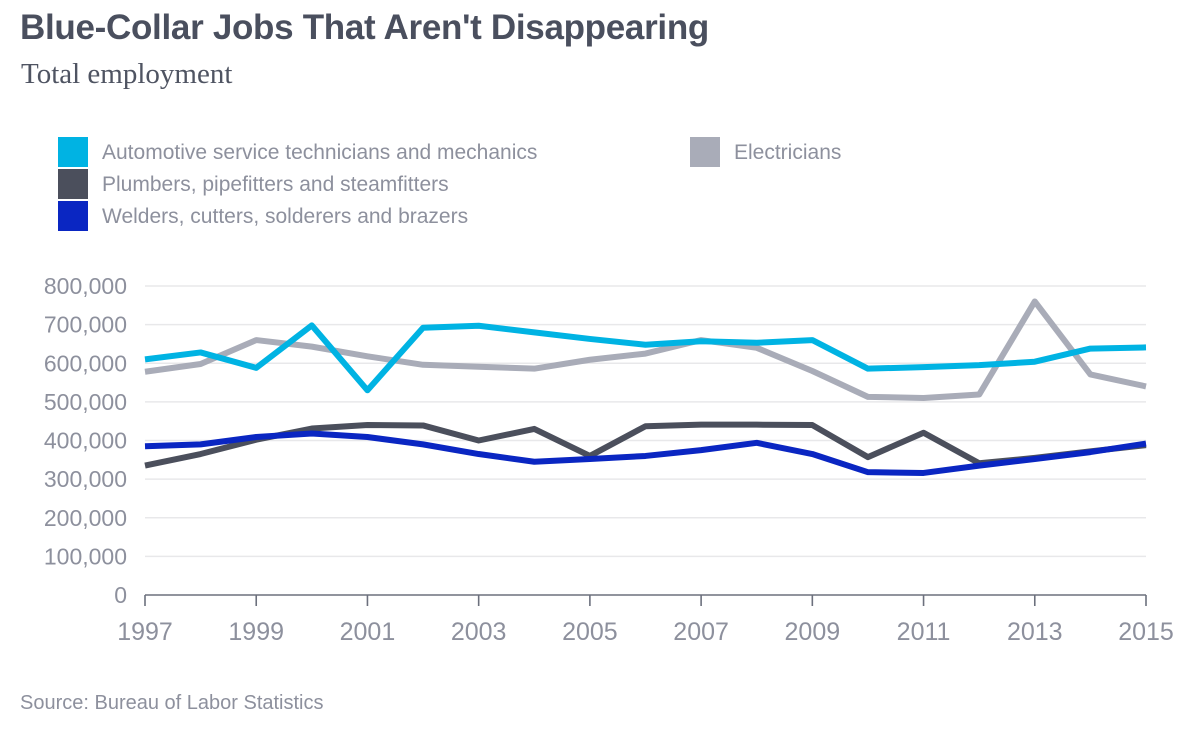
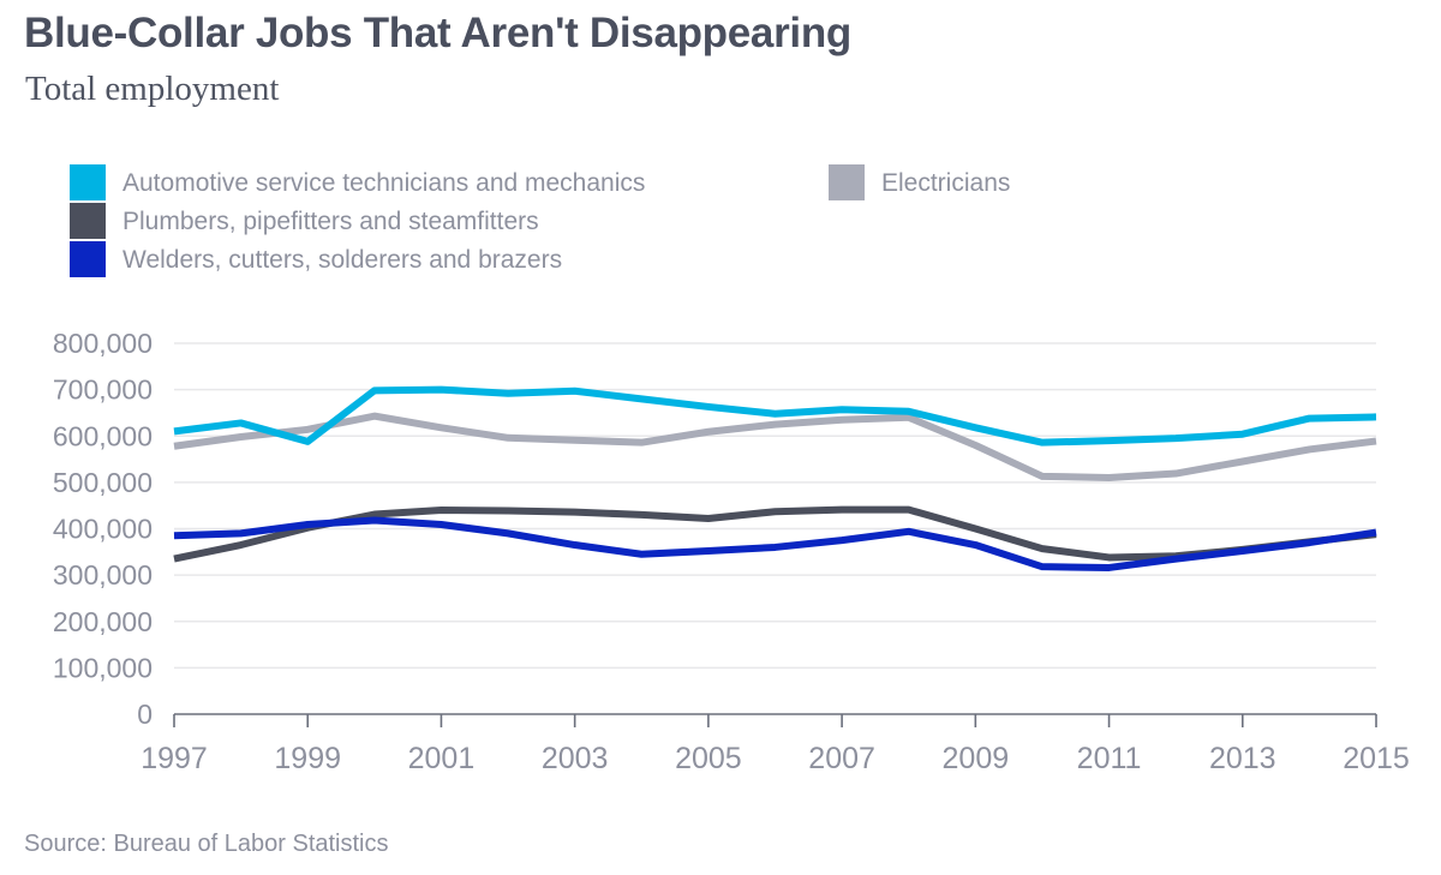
Electricians/1999: 660000 -> 610000
Automotive service technicians and mechanics/2001: 530000 -> 700000
Plumbers, pipefitters and steamfitters/2003: 400000 -> 440000
Plumbers, pipefitters and steamfitters/2005: 360000 -> 420000
Electricians/2007: 660000 -> 640000
Automotive service technicians and mechanics/2009: 660000 -> 620000
Plumbers, pipefitters and steamfitters/2009: 440000 -> 400000
Plumbers, pipefitters and steamfitters/2011: 420000 -> 340000
Electricians/2013: 760000 -> 540000
Electricians/2015: 540000 -> 590000
